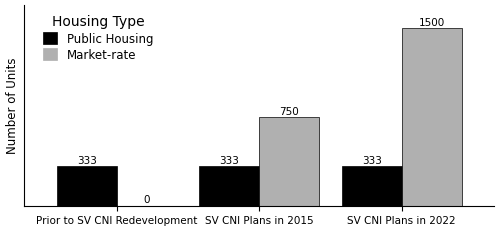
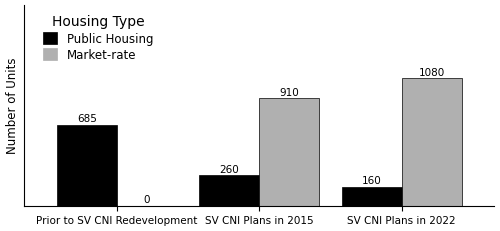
Public Housing/Prior to SV CNI Redevelopment: 333 -> 685
Public Housing/SV CNI Plans in 2015: 333 -> 260
Market-rate/SV CNI Plans in 2015: 750 -> 910
Public Housing/SV CNI Plans in 2022: 333 -> 160
Market-rate/SV CNI Plans in 2022: 1500 -> 1080
